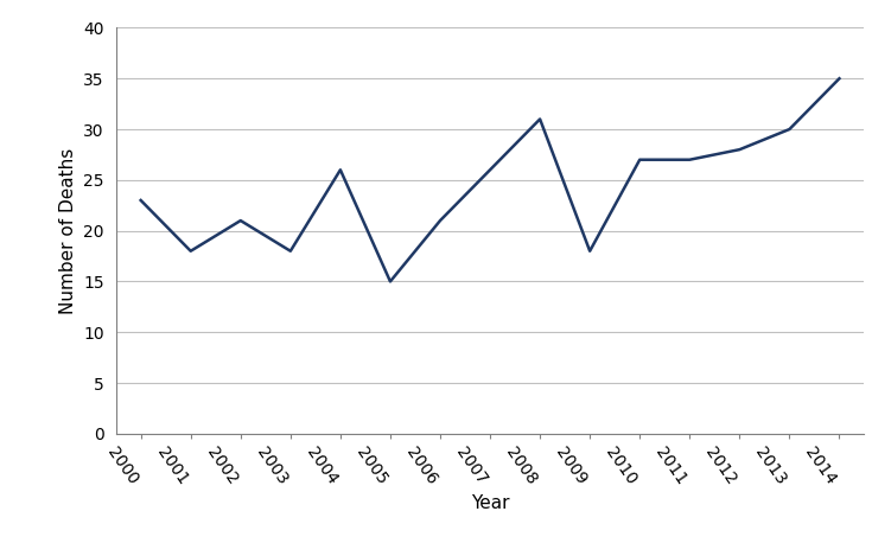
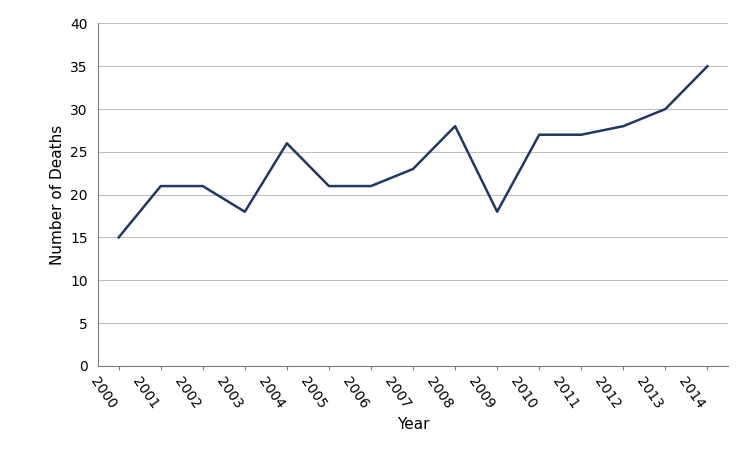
2000: 23 -> 15
2001: 18 -> 21
2005: 15 -> 21
2007: 26 -> 23
2008: 31 -> 28
